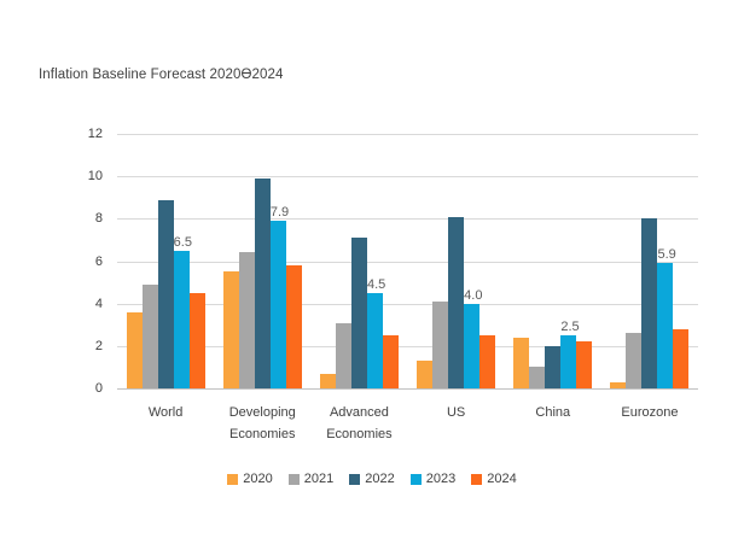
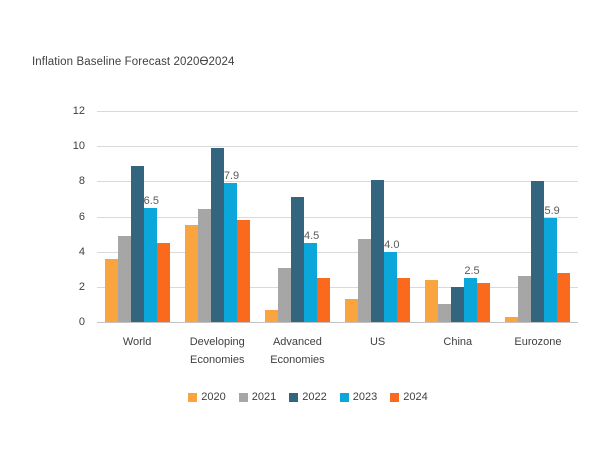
2021/US: 4.1 -> 4.7
